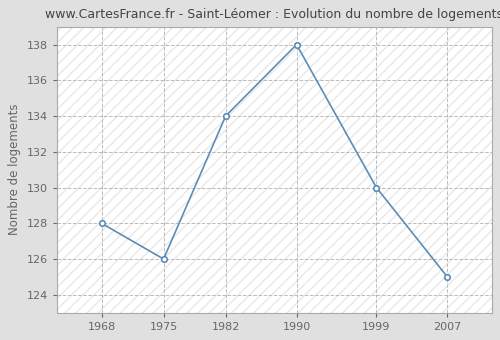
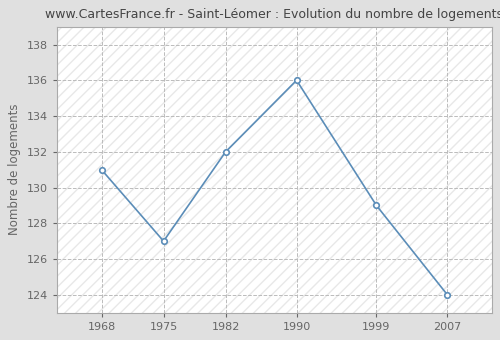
1968: 128 -> 131
1975: 126 -> 127
1982: 134 -> 132
1990: 138 -> 136
1999: 130 -> 129
2007: 125 -> 124
